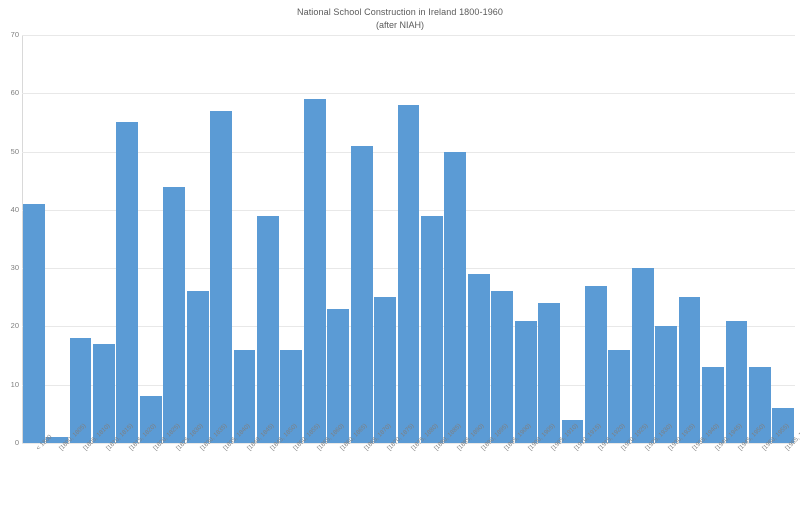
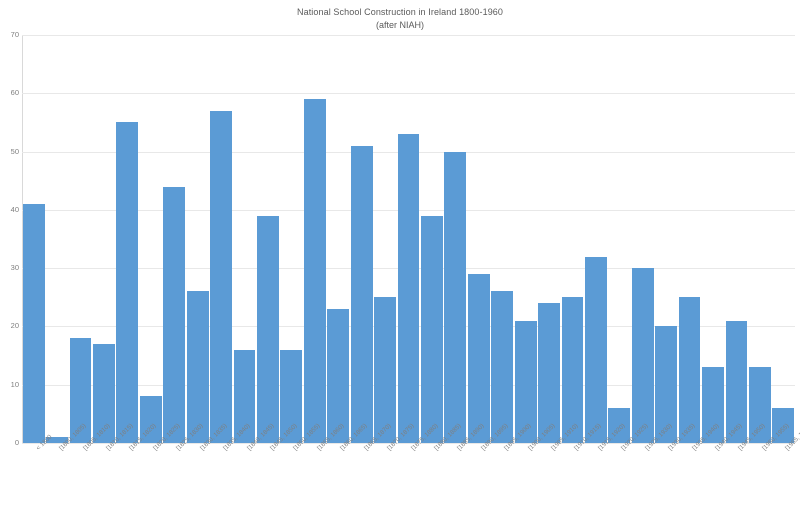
[1875, 1880): 58 -> 53
[1910, 1915): 4 -> 25
[1915, 1920): 27 -> 32
[1920, 1925): 16 -> 6
